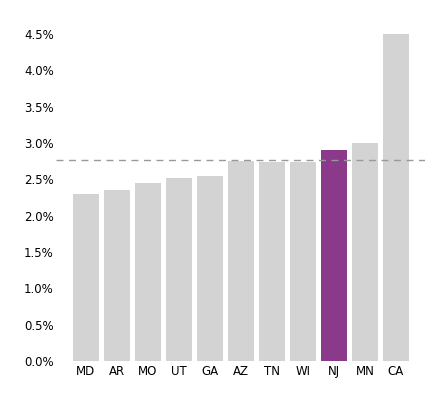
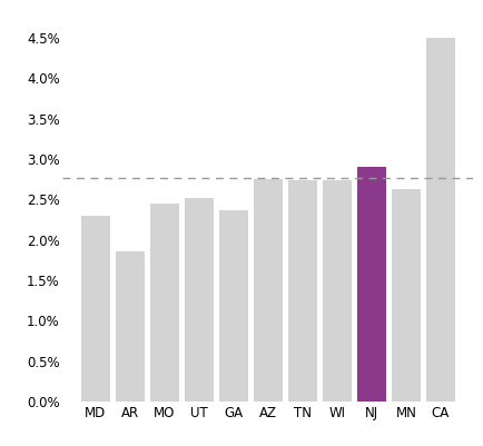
AR: 2.35% -> 1.86%
GA: 2.54% -> 2.36%
MN: 3.00% -> 2.62%
